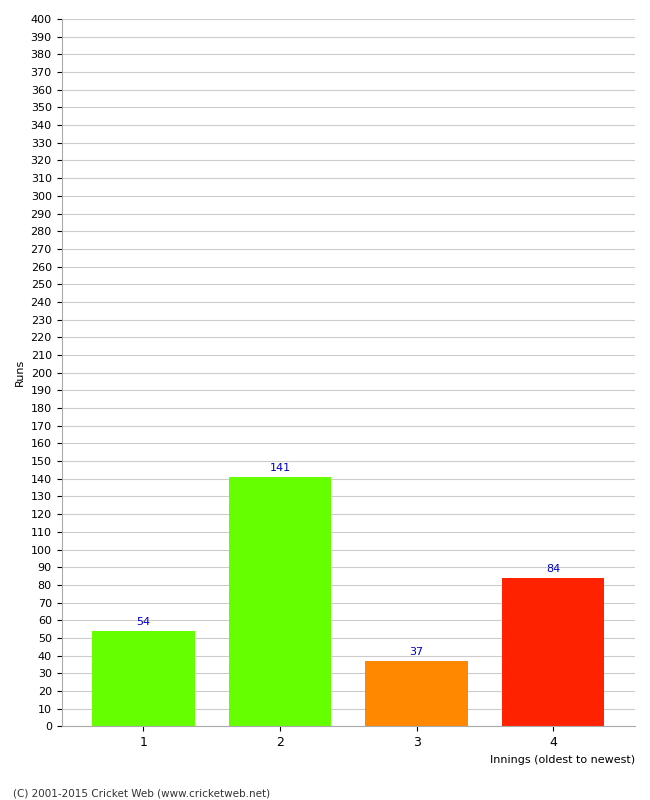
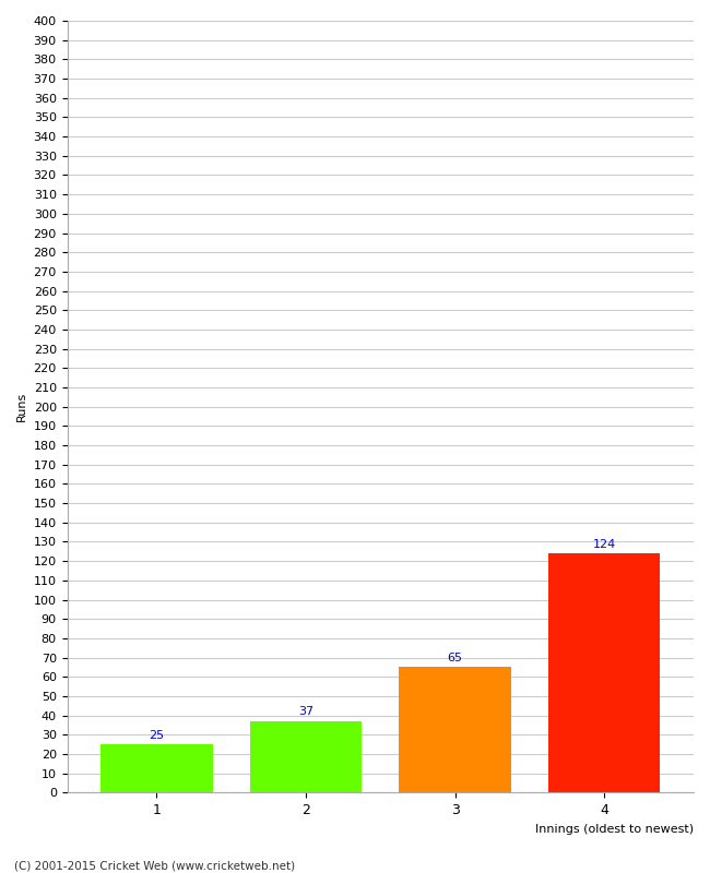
1: 54 -> 25
2: 141 -> 37
3: 37 -> 65
4: 84 -> 124
